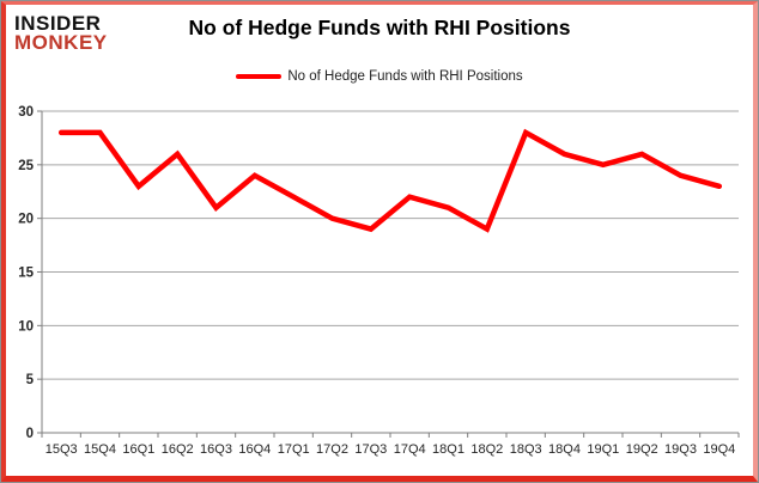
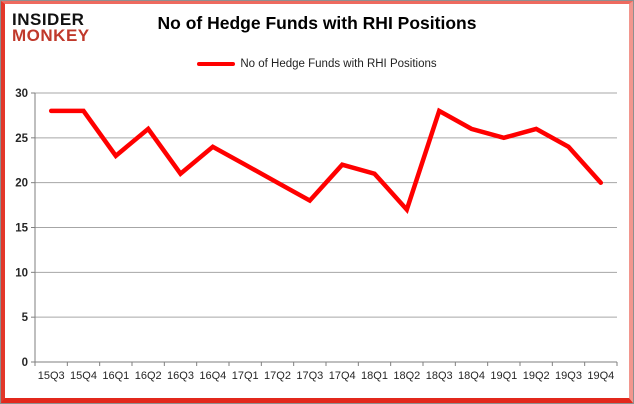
17Q3: 19 -> 18
18Q2: 19 -> 17
19Q4: 23 -> 20
